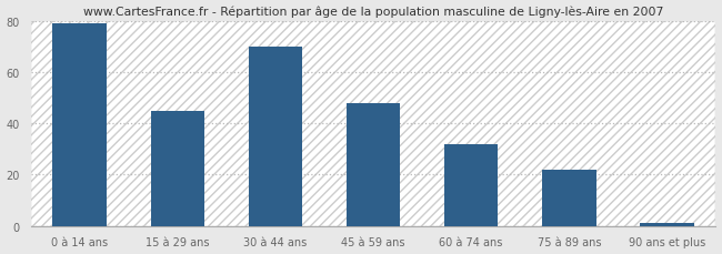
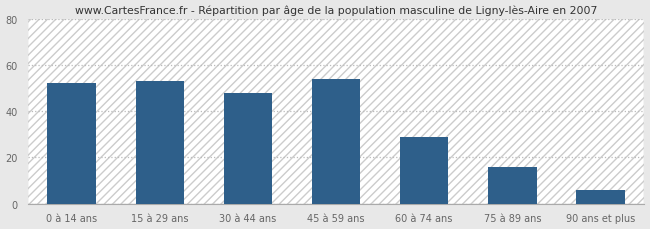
0 à 14 ans: 79 -> 52
15 à 29 ans: 45 -> 53
30 à 44 ans: 70 -> 48
45 à 59 ans: 48 -> 54
60 à 74 ans: 32 -> 29
75 à 89 ans: 22 -> 16
90 ans et plus: 1 -> 6
